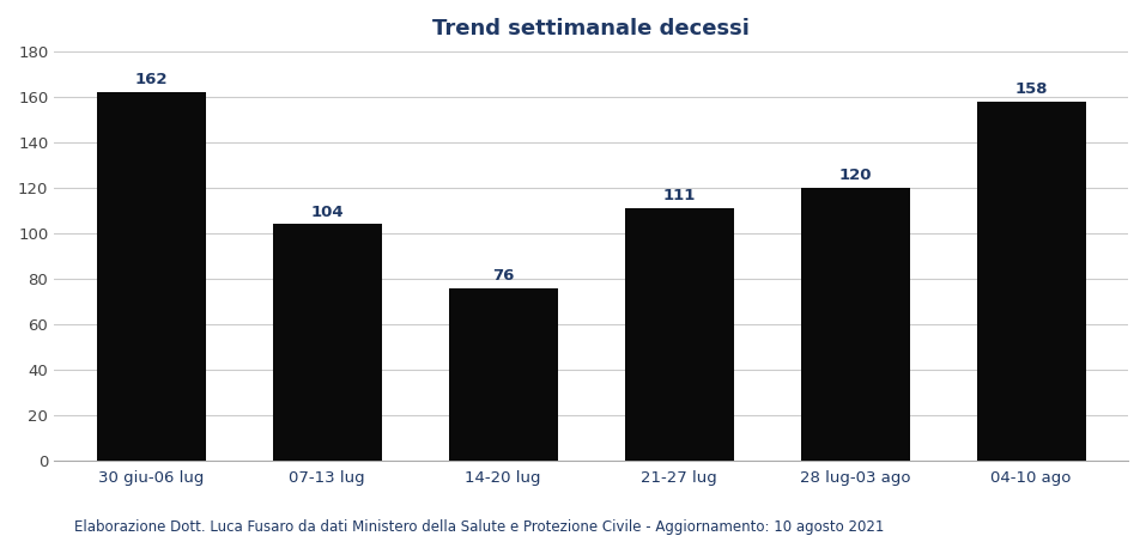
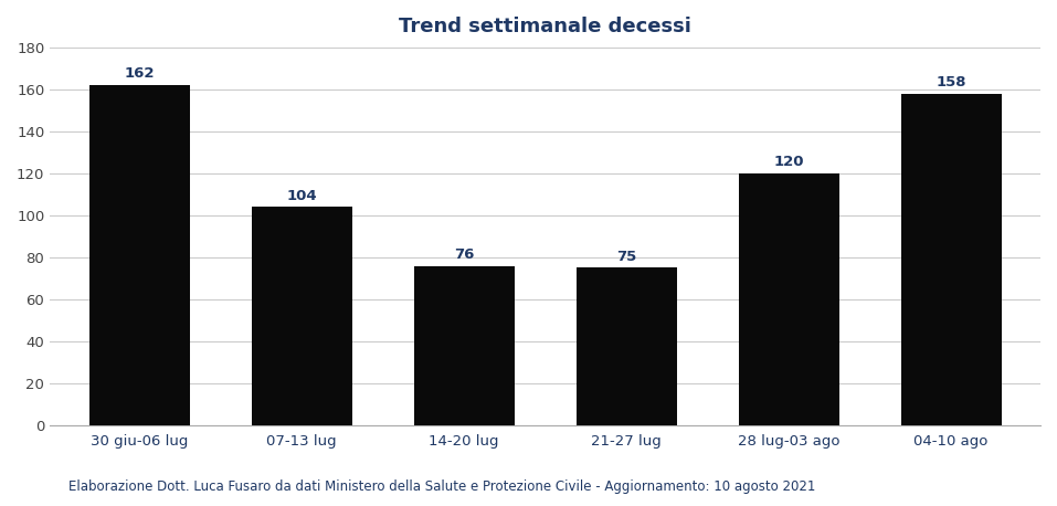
21-27 lug: 111 -> 75
